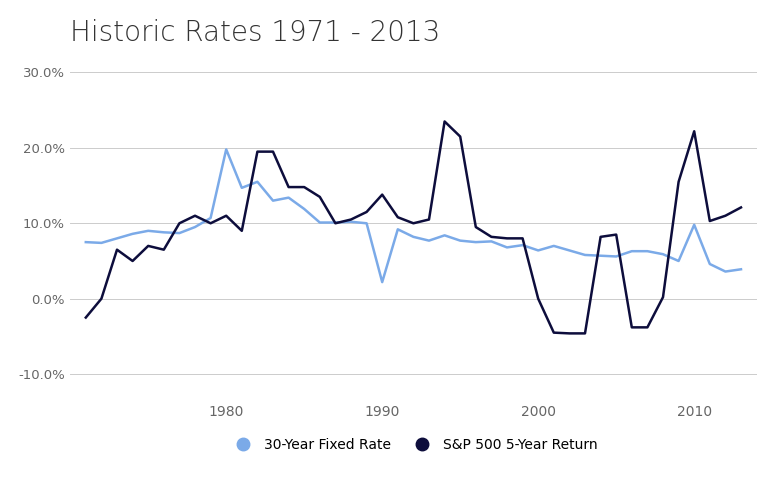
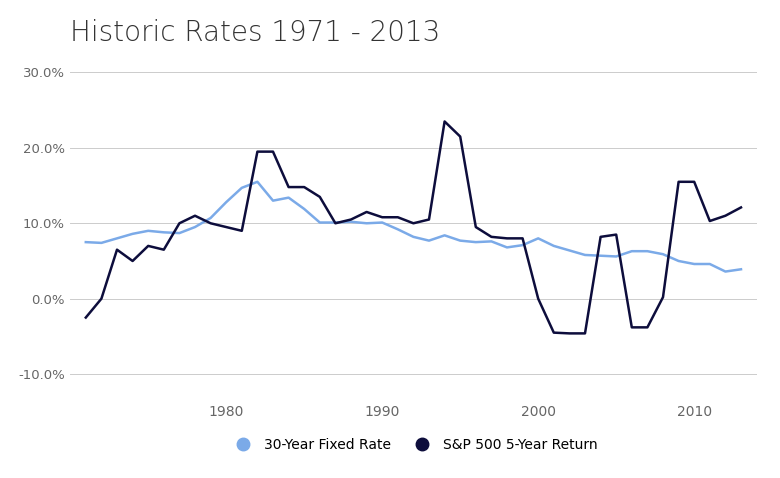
30-Year Fixed Rate/1980: 19.8% -> 12.8%
S&P 500 5-Year Return/1980: 11.0% -> 9.5%
30-Year Fixed Rate/1990: 2.2% -> 10.1%
S&P 500 5-Year Return/1990: 13.8% -> 10.8%
30-Year Fixed Rate/2000: 6.4% -> 8.0%
30-Year Fixed Rate/2010: 9.8% -> 4.6%
S&P 500 5-Year Return/2010: 22.2% -> 15.5%
